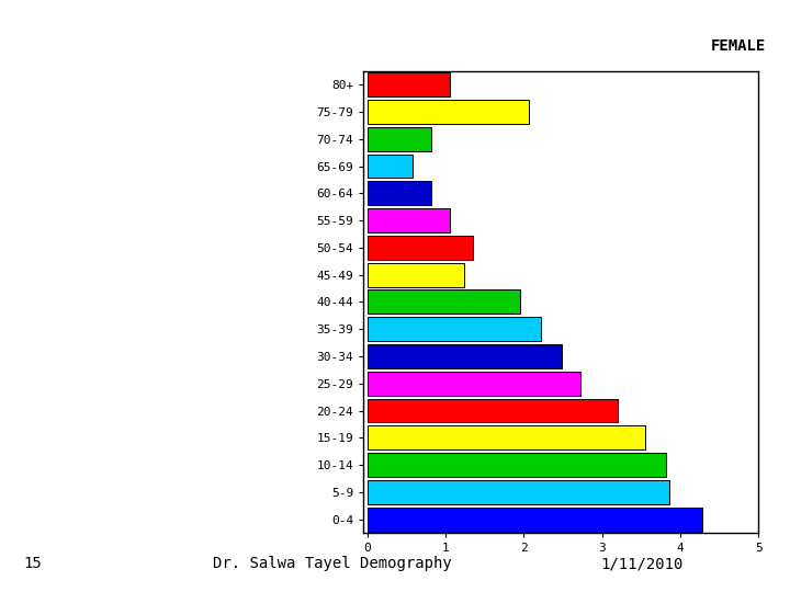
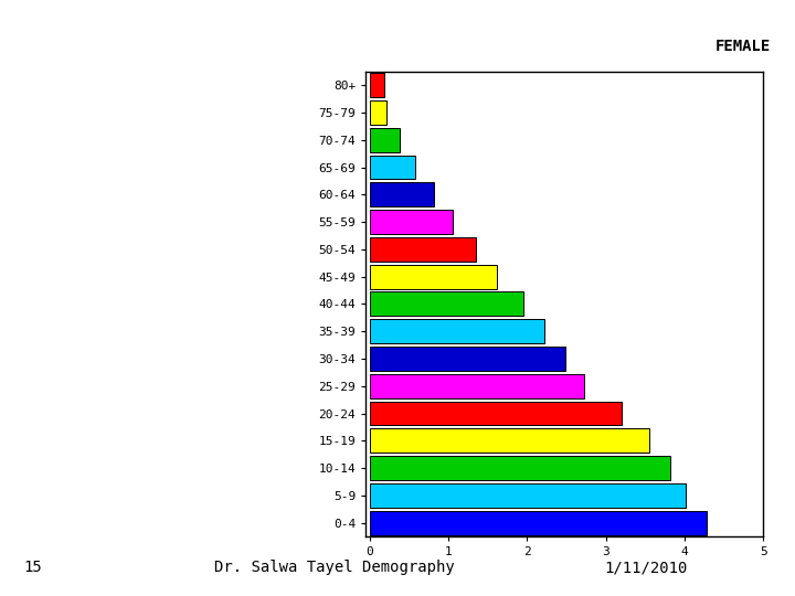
80+: 1.06 -> 0.18
75-79: 2.06 -> 0.22
70-74: 0.82 -> 0.38
45-49: 1.24 -> 1.62
5-9: 3.86 -> 4.02
